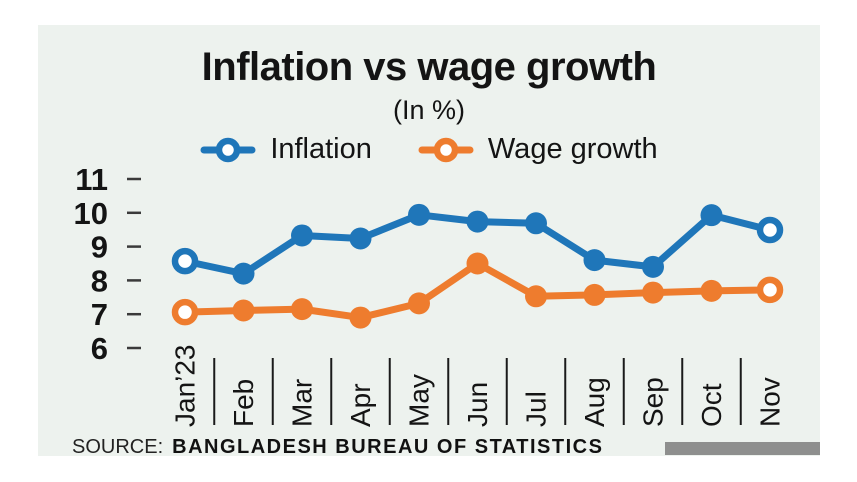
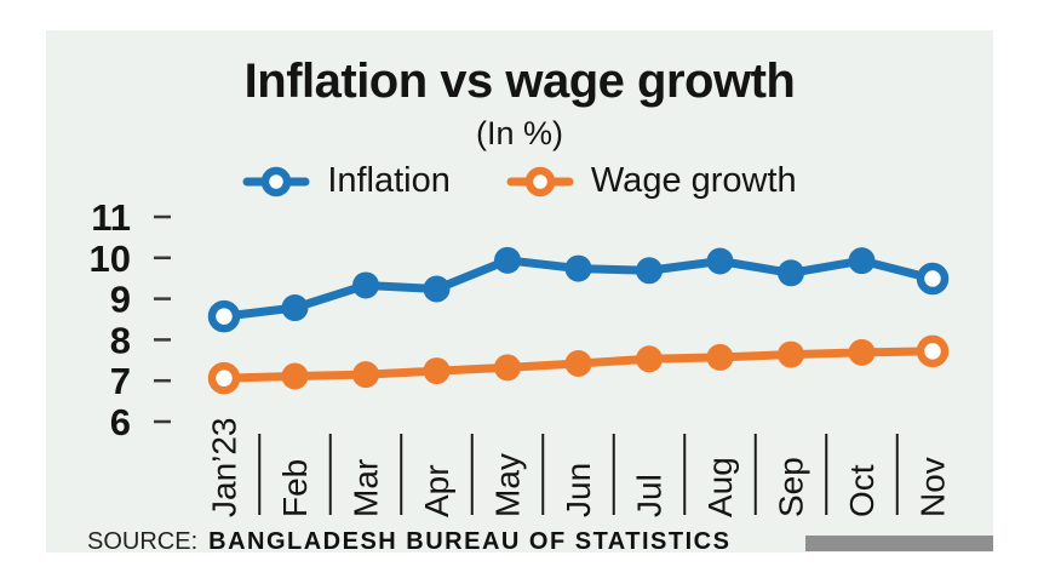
Inflation/Feb: 8.2 -> 8.8
Wage growth/Apr: 6.9 -> 7.2
Wage growth/Jun: 8.5 -> 7.4
Inflation/Aug: 8.6 -> 9.9
Inflation/Sep: 8.4 -> 9.6
